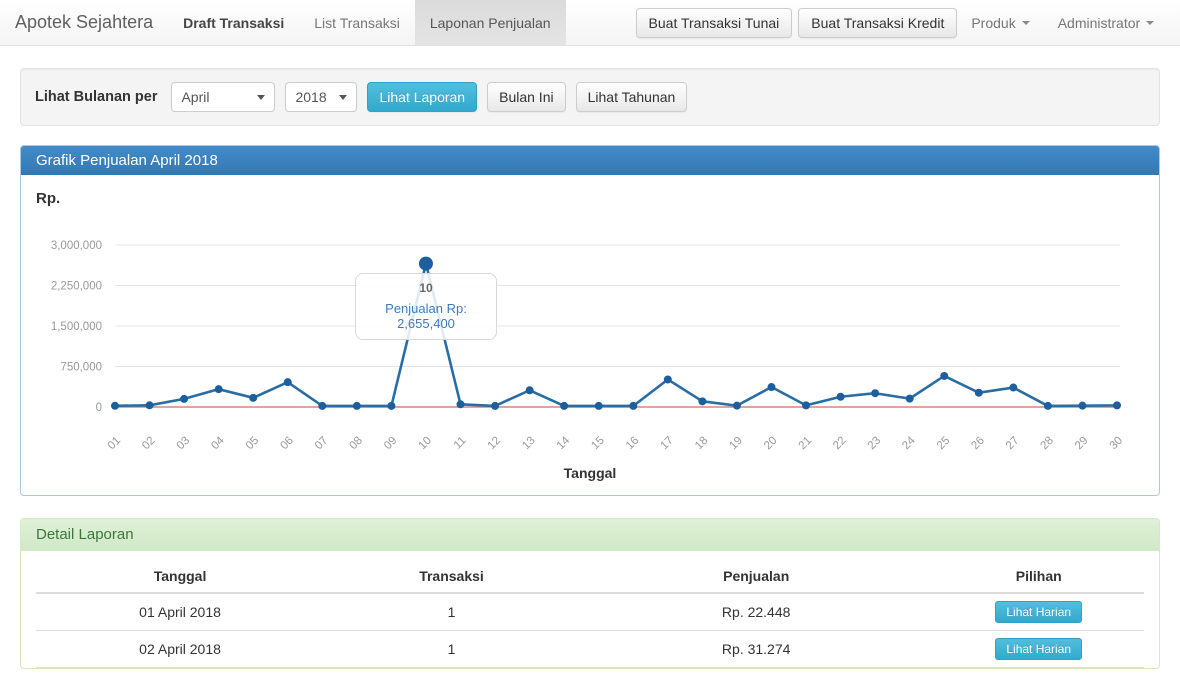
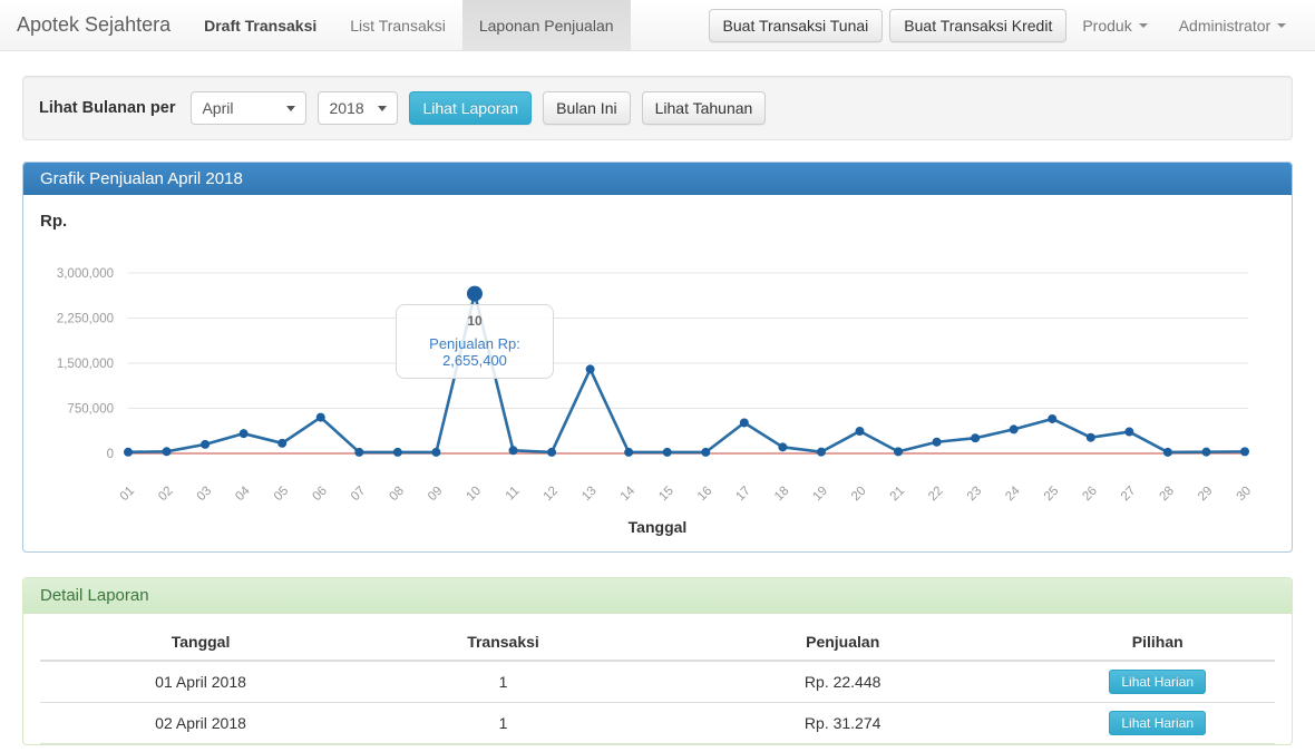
06: 500000 -> 600000
13: 300000 -> 1400000
24: 200000 -> 400000
